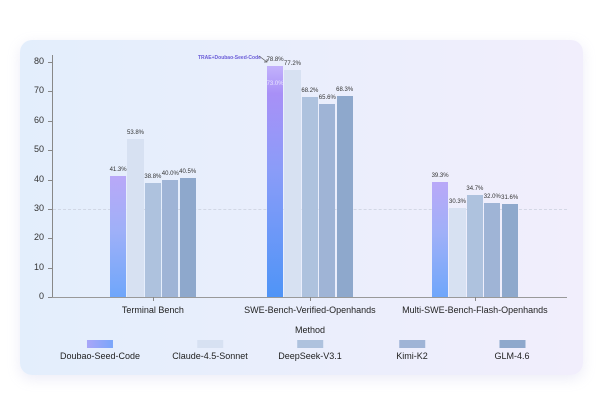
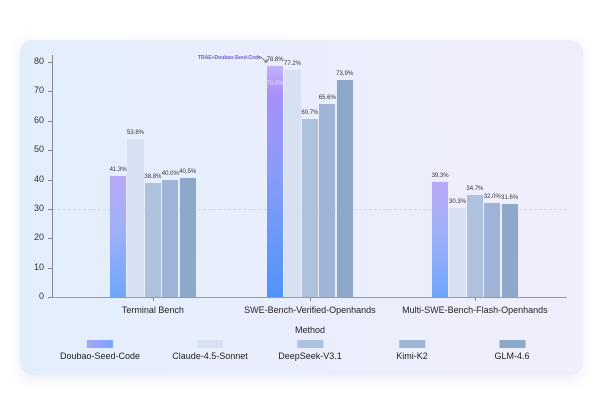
DeepSeek-V3.1/SWE-Bench-Verified-Openhands: 68.2% -> 60.7%
GLM-4.6/SWE-Bench-Verified-Openhands: 68.3% -> 73.9%
